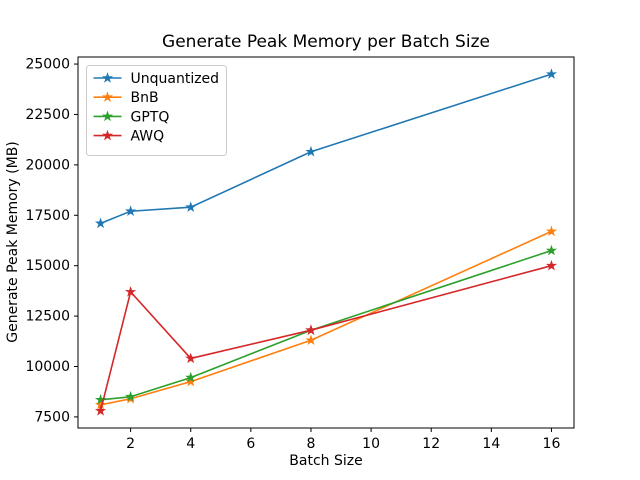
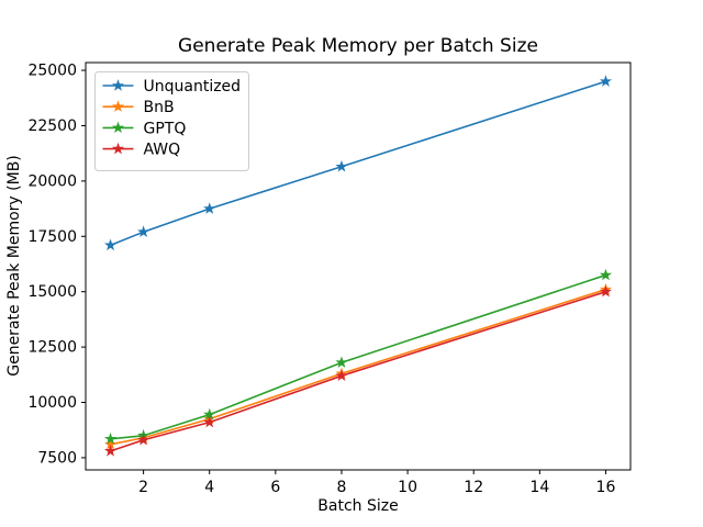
AWQ/2: 13700 -> 8300
Unquantized/4: 17900 -> 18800
AWQ/4: 10400 -> 9100
AWQ/8: 11800 -> 11200
BnB/16: 16700 -> 15100
